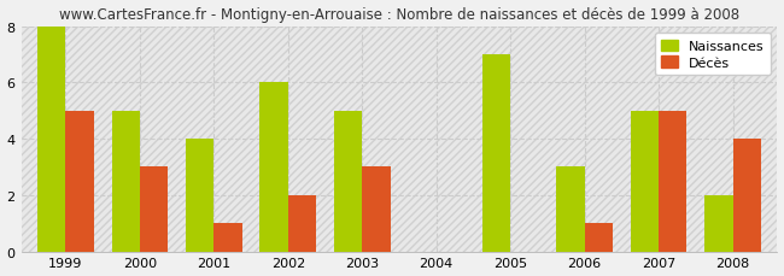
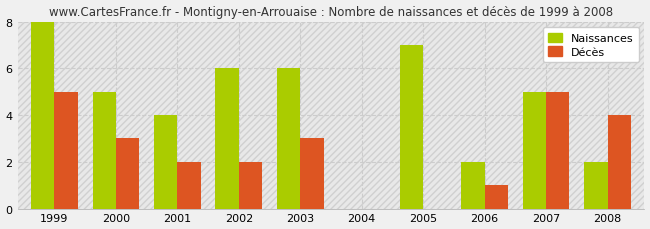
Décès/2001: 1 -> 2
Naissances/2003: 5 -> 6
Naissances/2006: 3 -> 2
